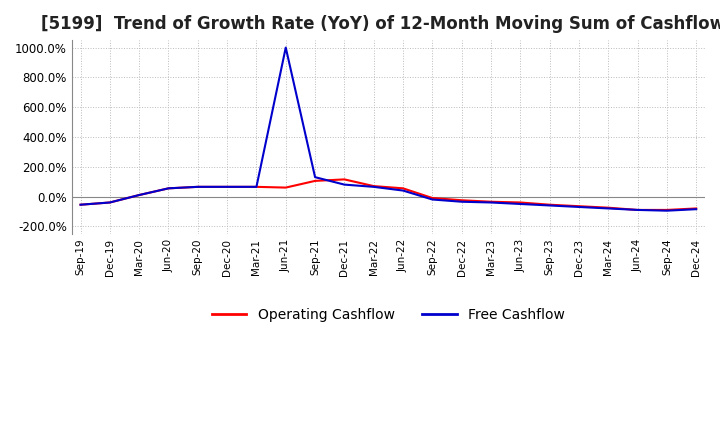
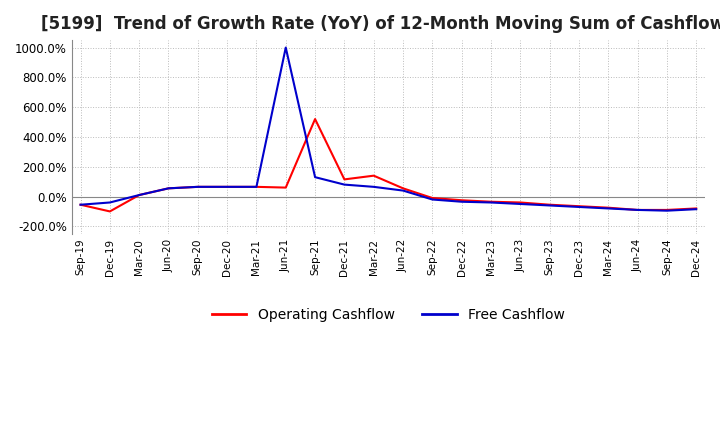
Operating Cashflow/Dec-19: -40% -> -100%
Operating Cashflow/Sep-21: 100% -> 520%
Operating Cashflow/Mar-22: 70% -> 140%
